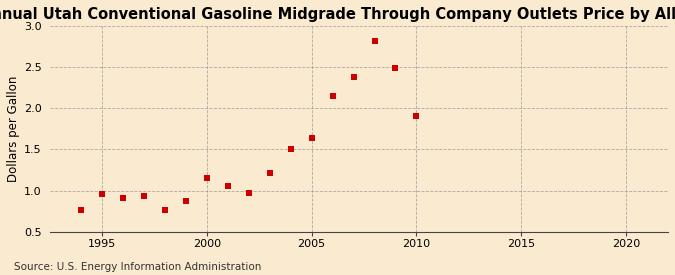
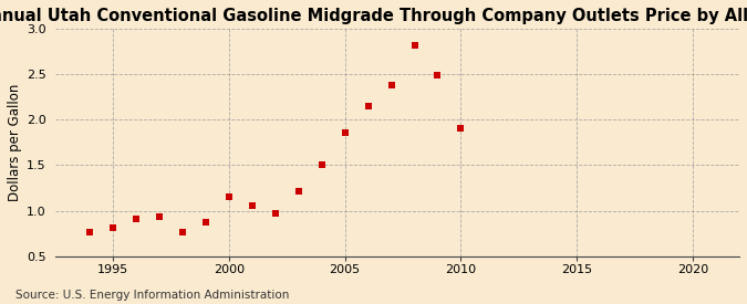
1995: 0.96 -> 0.81
2005: 1.64 -> 1.86
